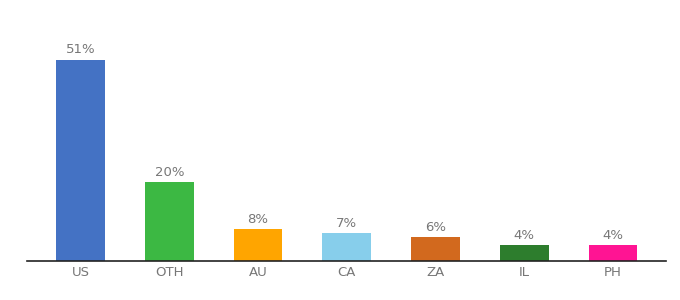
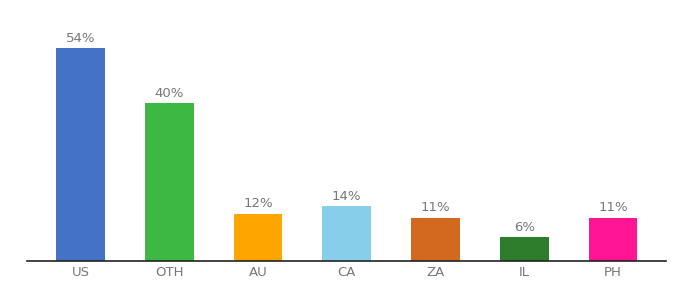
US: 51% -> 54%
OTH: 20% -> 40%
AU: 8% -> 12%
CA: 7% -> 14%
ZA: 6% -> 11%
IL: 4% -> 6%
PH: 4% -> 11%
